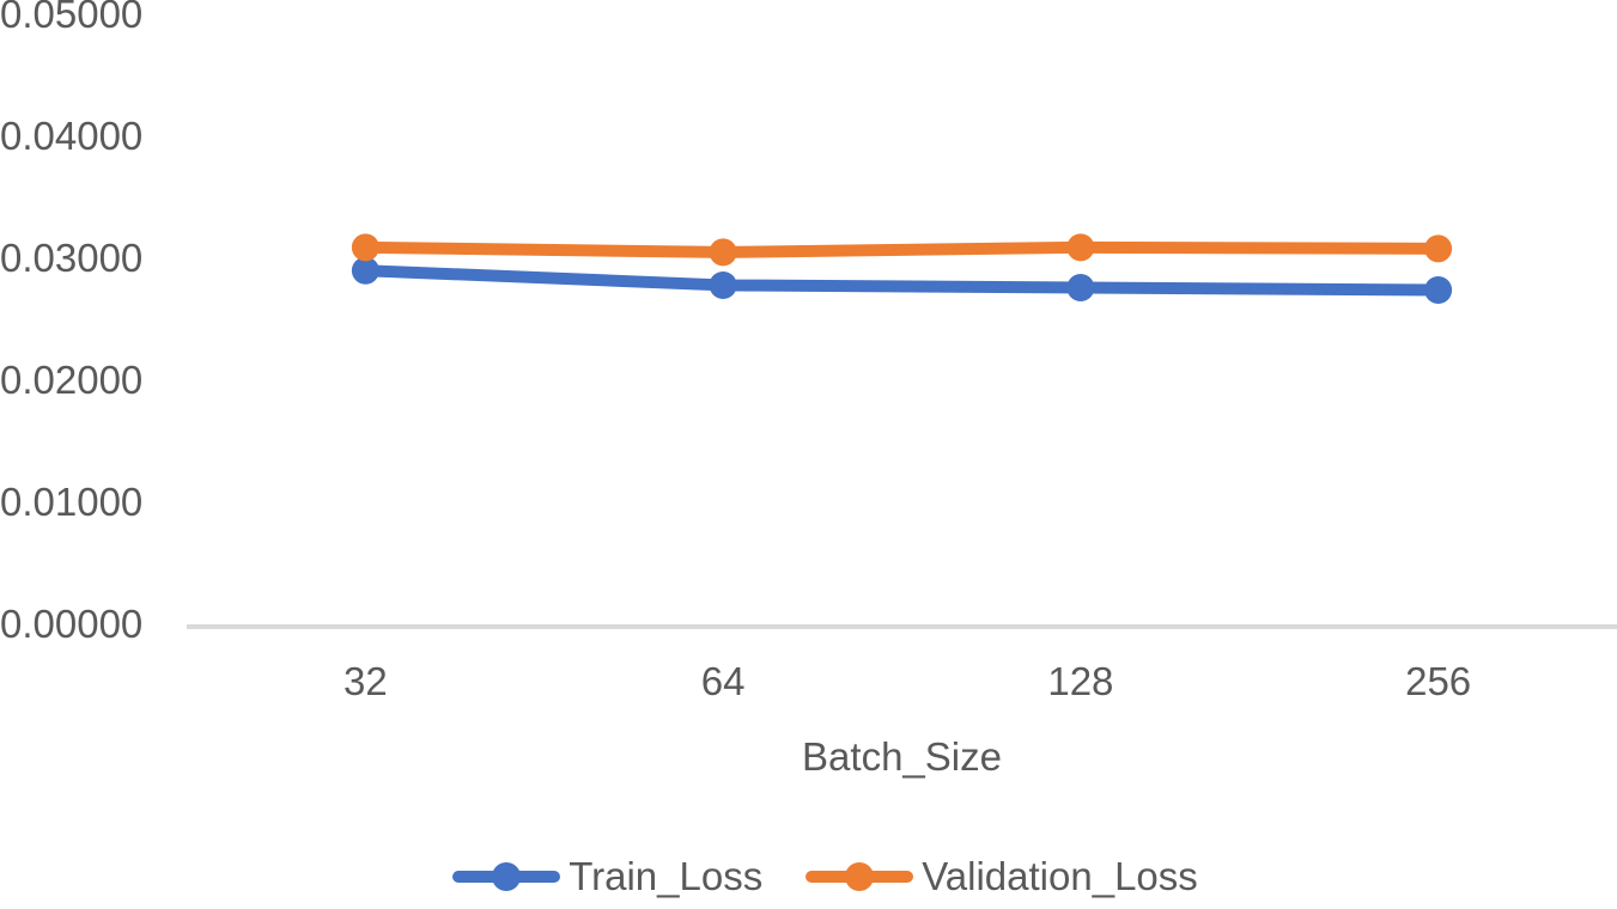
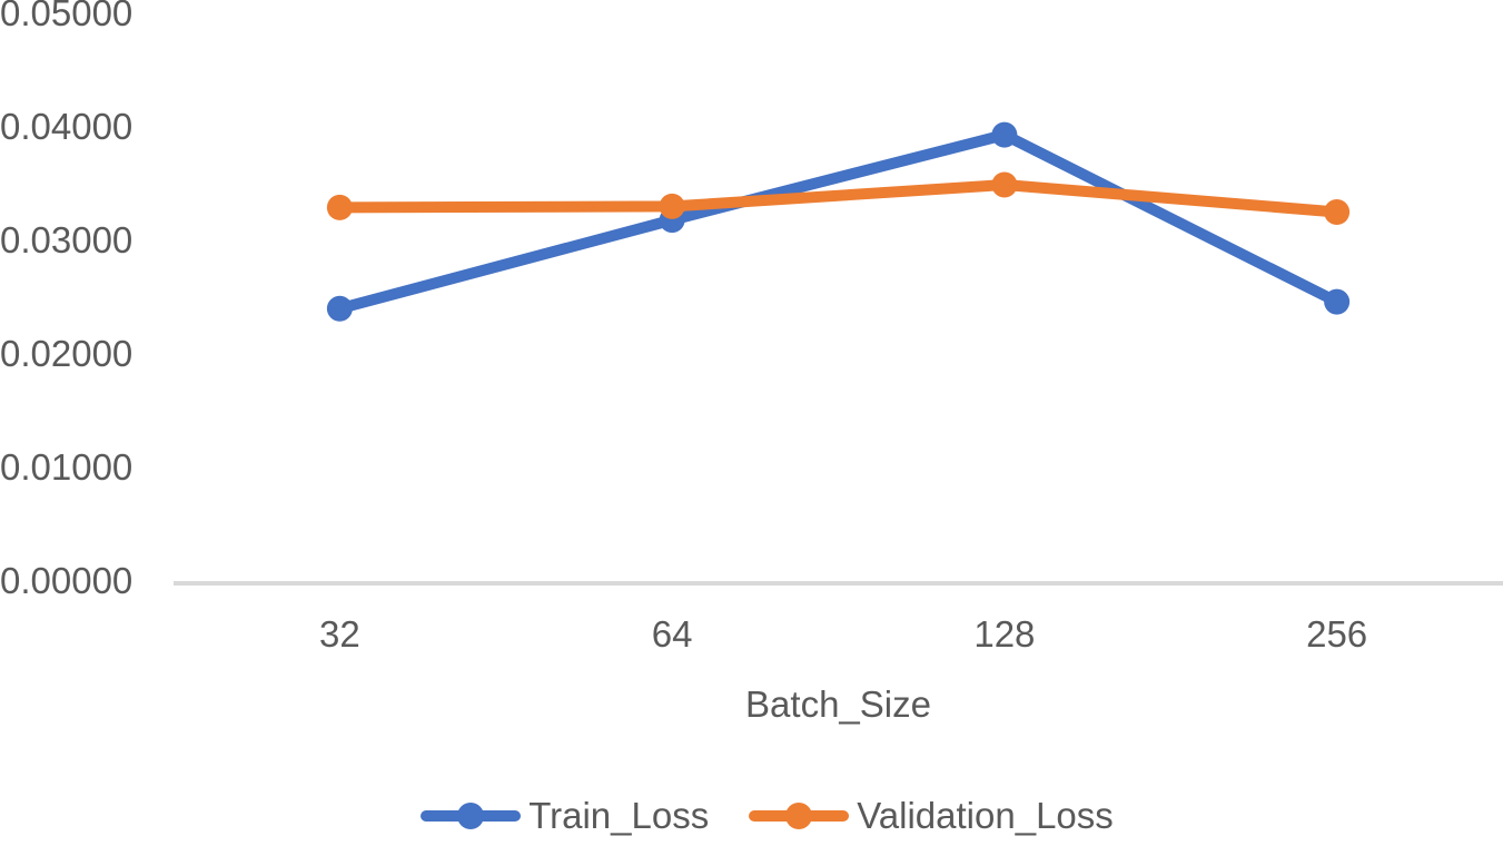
Train_Loss/32: 0.0290 -> 0.0240
Validation_Loss/32: 0.0309 -> 0.0329
Train_Loss/64: 0.0278 -> 0.0318
Validation_Loss/64: 0.0305 -> 0.0330
Train_Loss/128: 0.0276 -> 0.0393
Validation_Loss/128: 0.0309 -> 0.0349
Train_Loss/256: 0.0274 -> 0.0246
Validation_Loss/256: 0.0308 -> 0.0325
